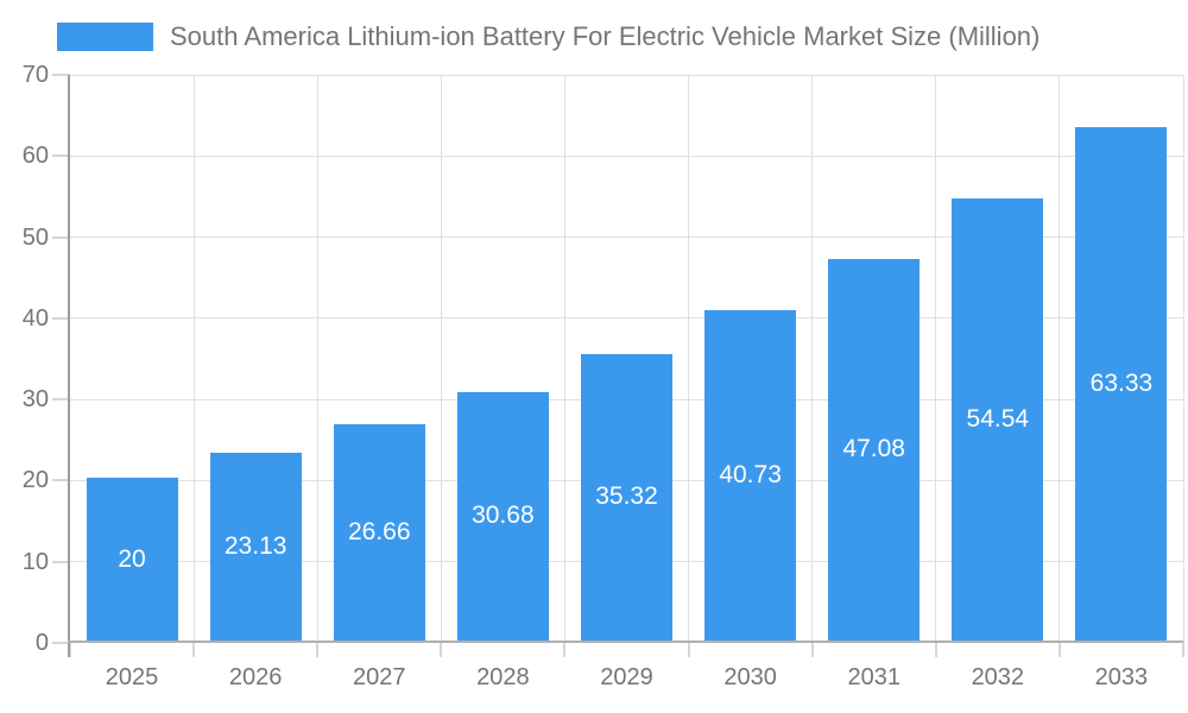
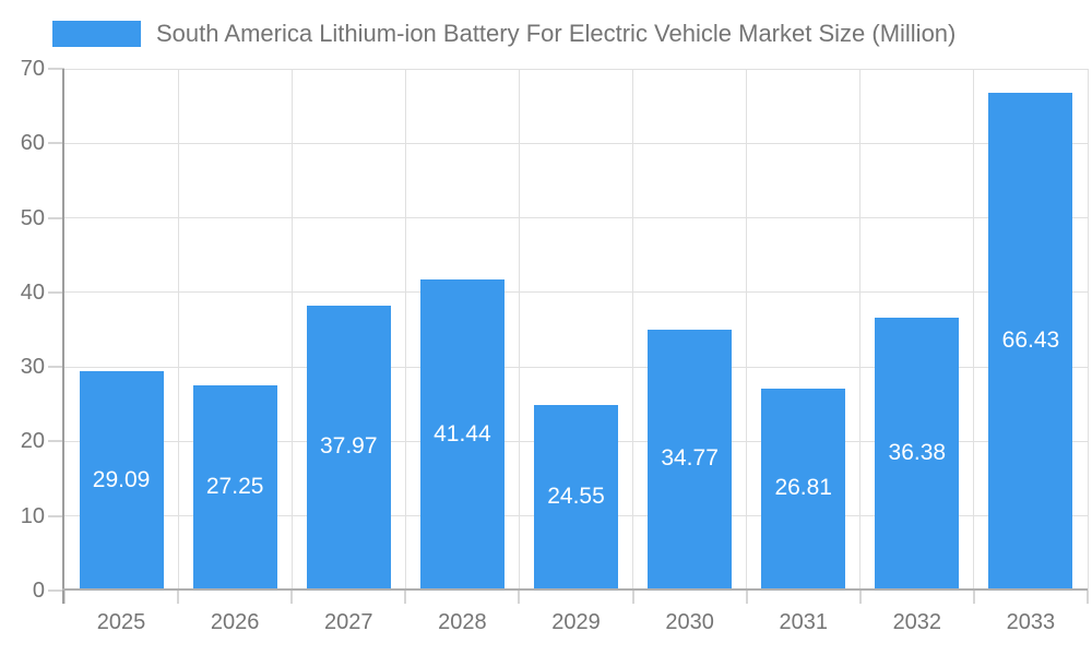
2025: 20 -> 29.09
2026: 23.13 -> 27.25
2027: 26.66 -> 37.97
2028: 30.68 -> 41.44
2029: 35.32 -> 24.55
2030: 40.73 -> 34.77
2031: 47.08 -> 26.81
2032: 54.54 -> 36.38
2033: 63.33 -> 66.43
